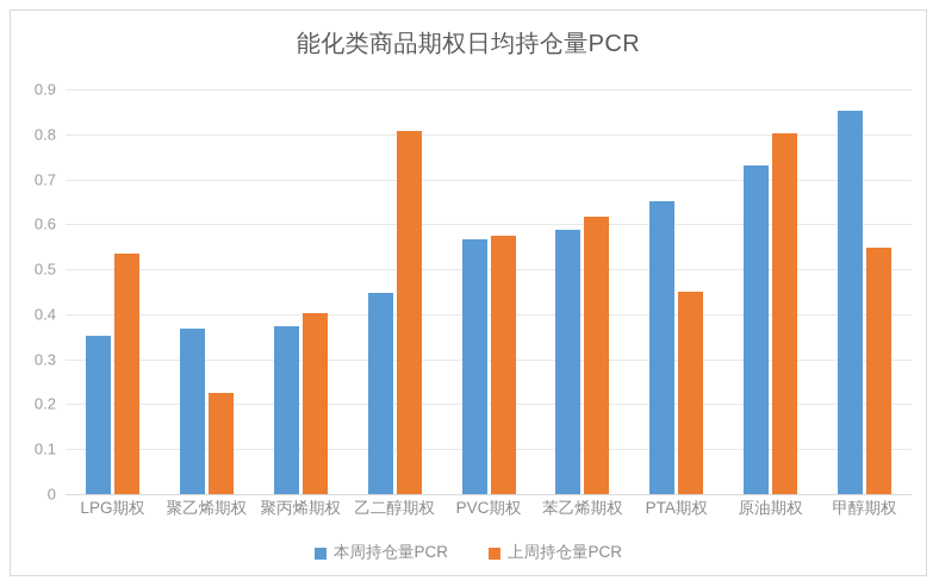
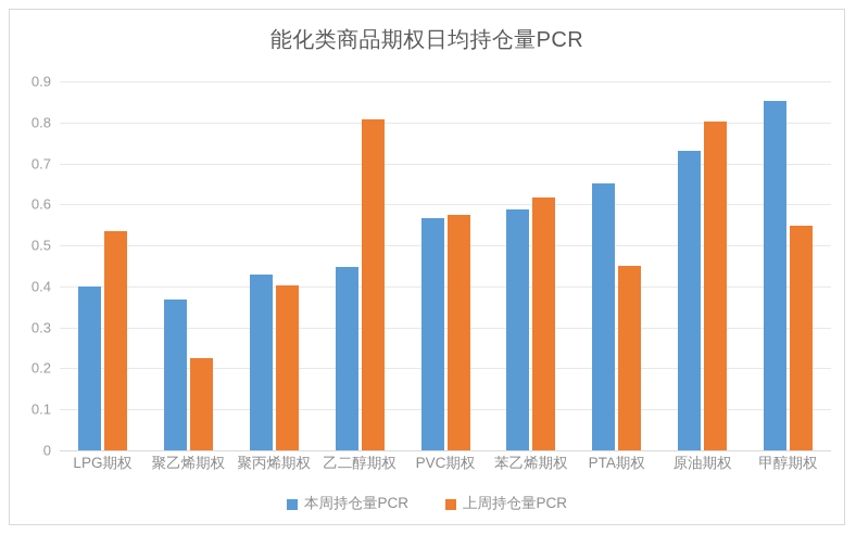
本周持仓量PCR/LPG期权: 0.35 -> 0.40
本周持仓量PCR/聚丙烯期权: 0.37 -> 0.43
